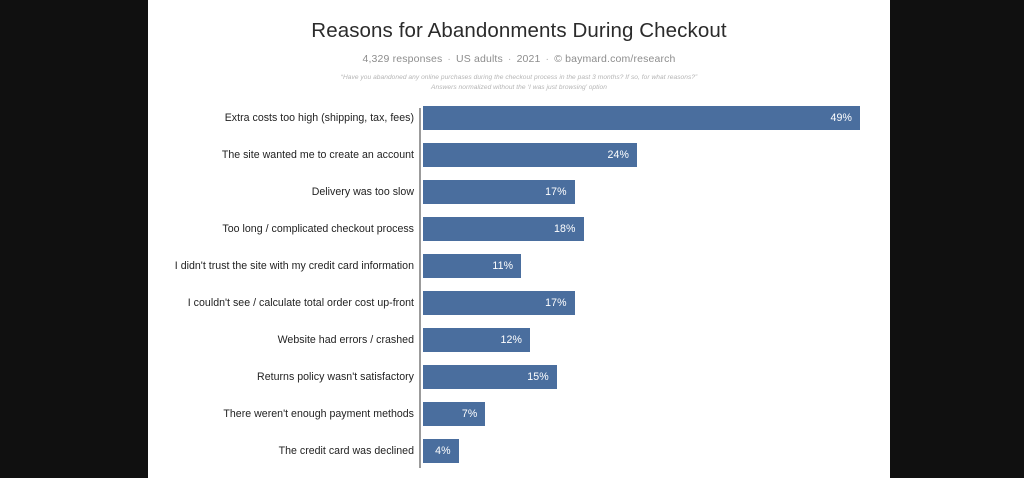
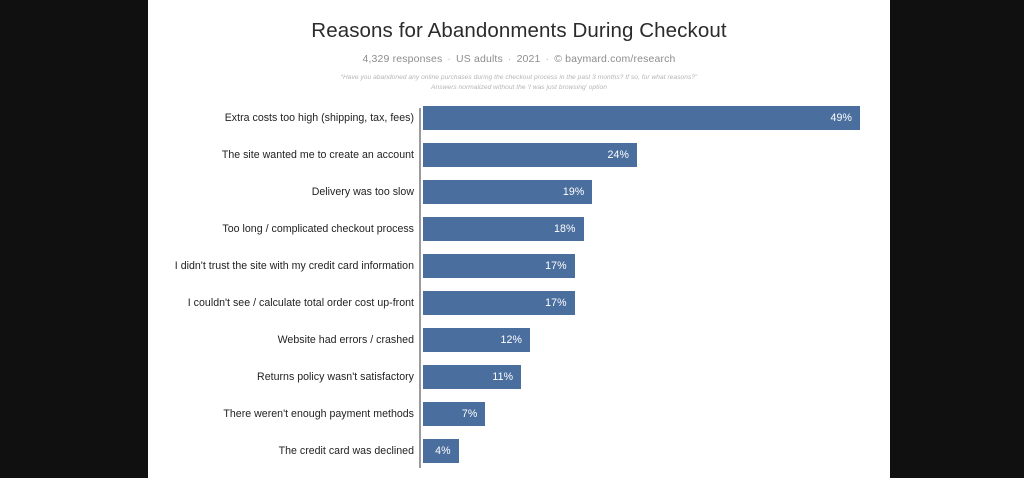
Delivery was too slow: 17% -> 19%
I didn't trust the site with my credit card information: 11% -> 17%
Returns policy wasn't satisfactory: 15% -> 11%
